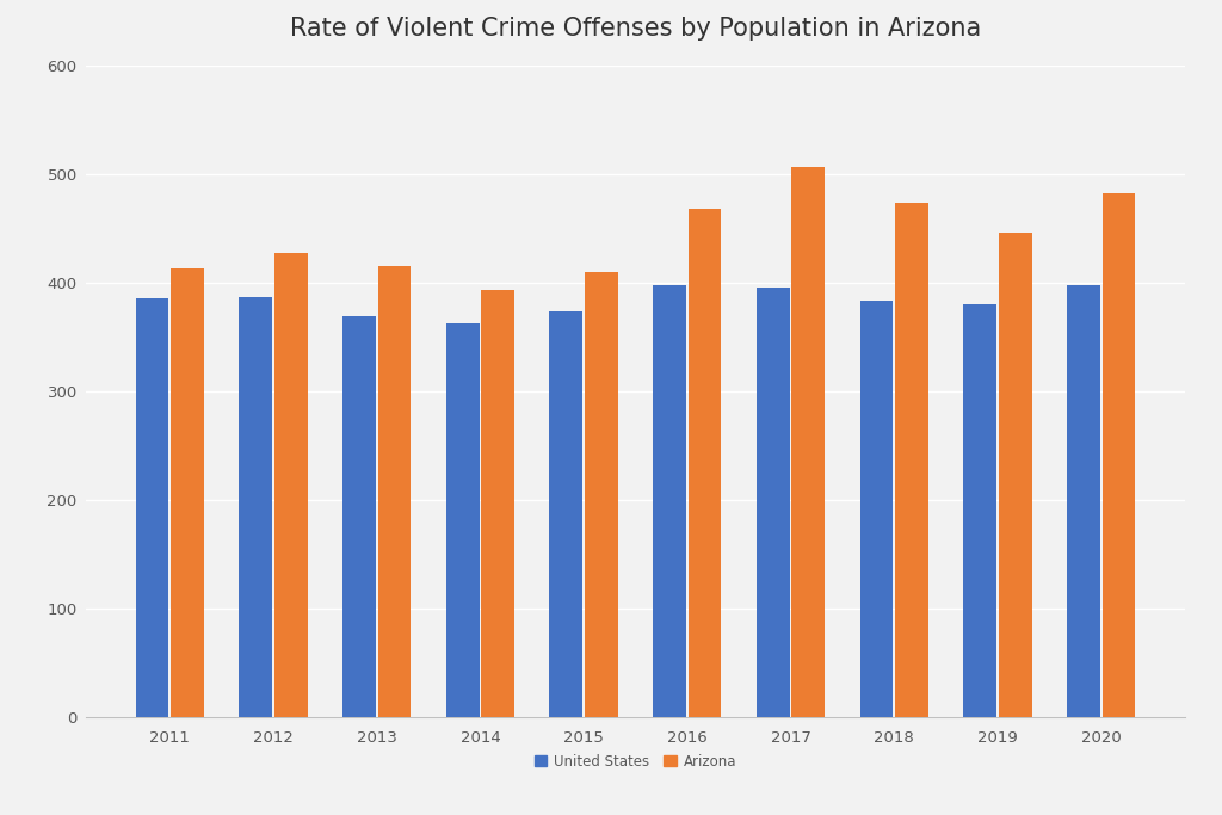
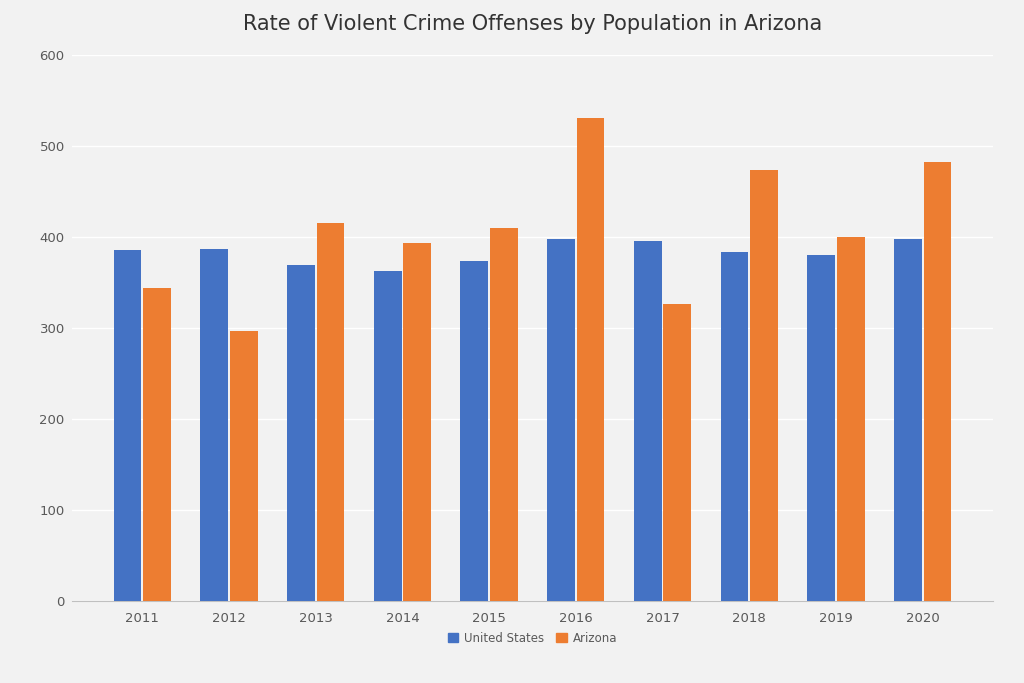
Arizona/2011: 413 -> 344
Arizona/2012: 427 -> 296
Arizona/2016: 468 -> 530
Arizona/2017: 506 -> 326
Arizona/2019: 446 -> 400
